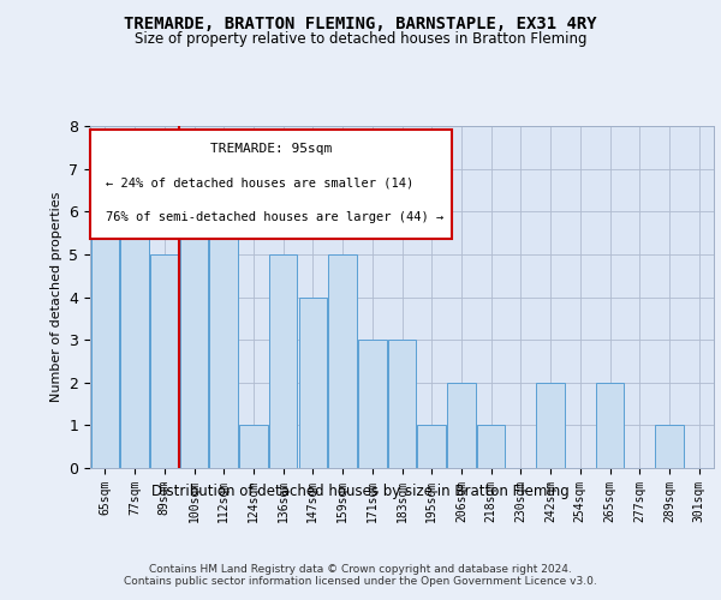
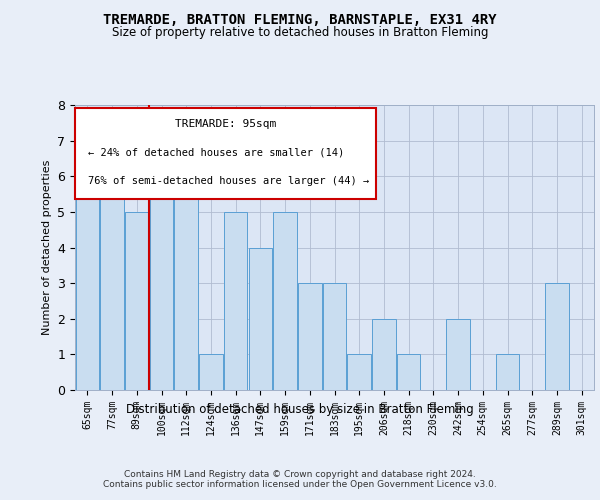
265sqm: 2 -> 1
289sqm: 1 -> 3
